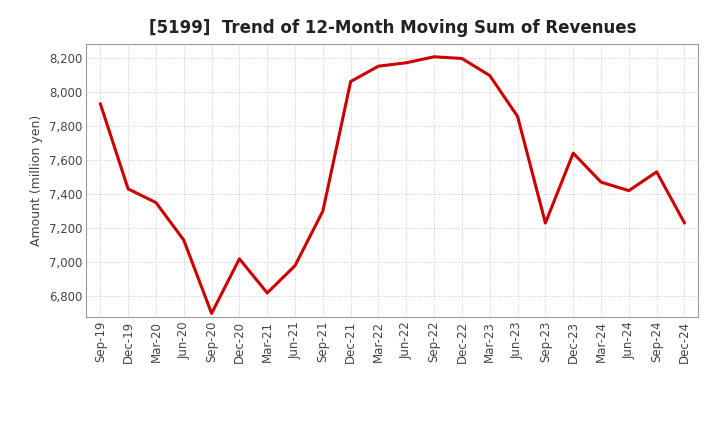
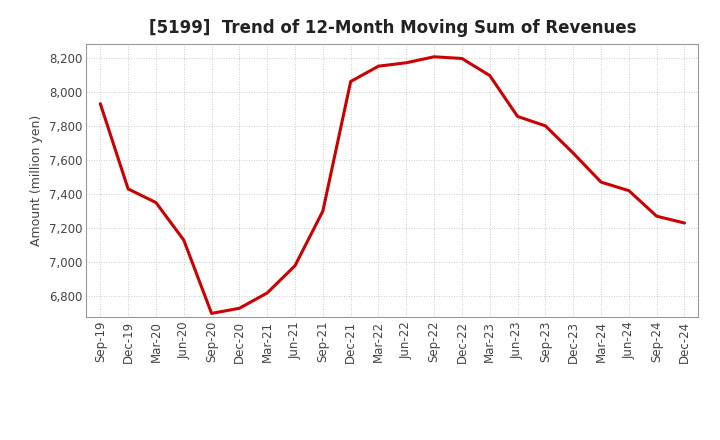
Dec-20: 7,020 -> 6,730
Sep-23: 7,230 -> 7,800
Sep-24: 7,530 -> 7,270
